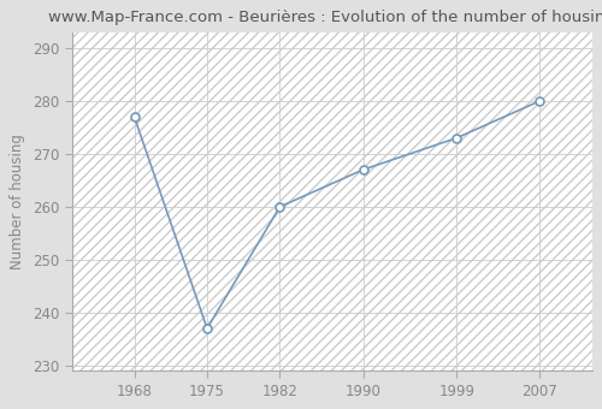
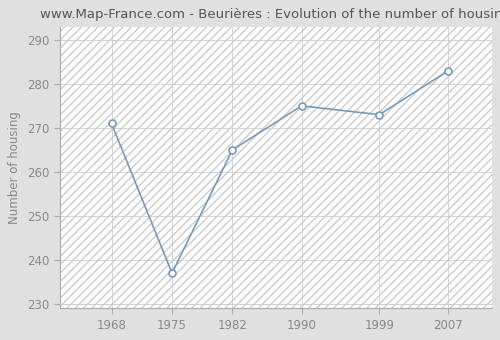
1968: 277 -> 271
1982: 260 -> 265
1990: 267 -> 275
2007: 280 -> 283
